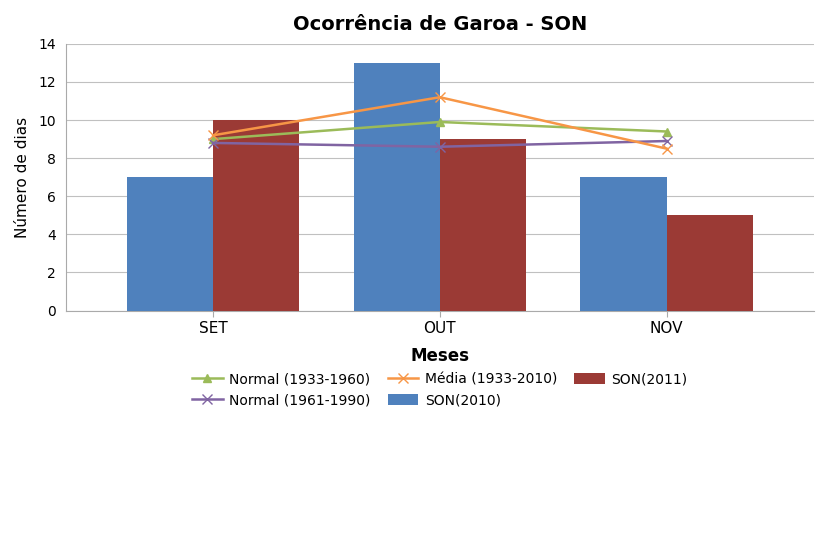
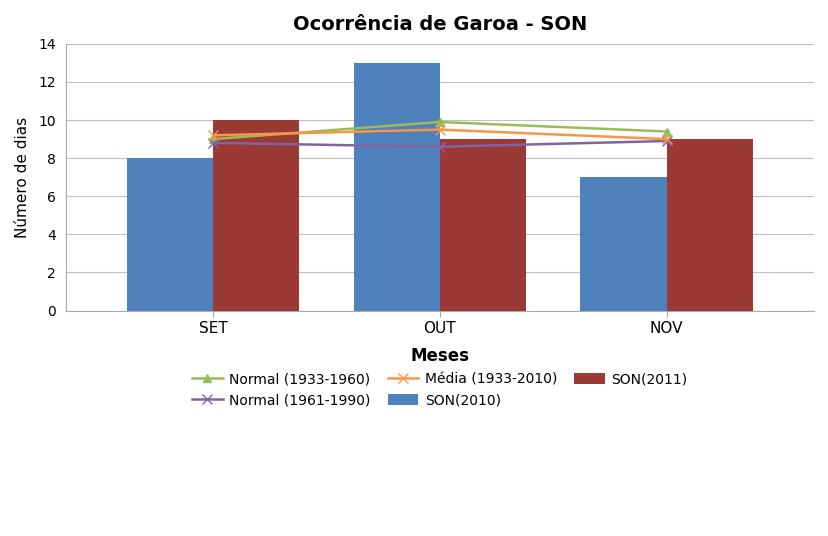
SON(2010)/SET: 7 -> 8
Média (1933-2010)/OUT: 11.2 -> 9.5
Média (1933-2010)/NOV: 8.5 -> 9.0
SON(2011)/NOV: 5 -> 9
